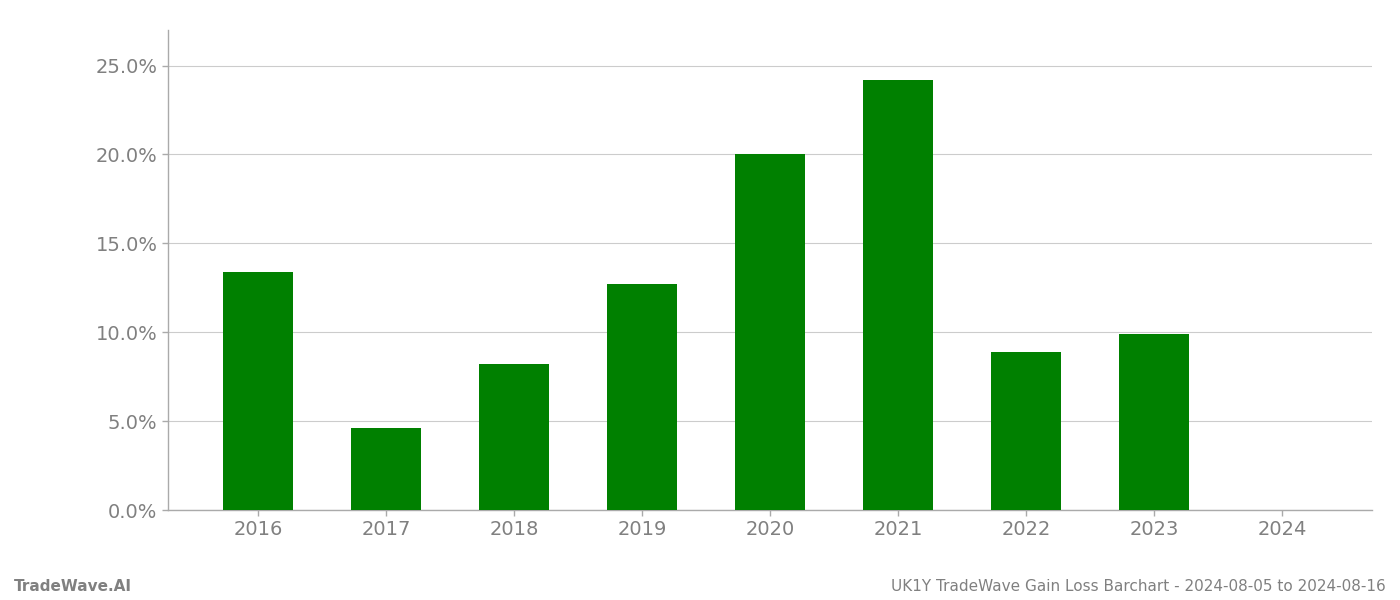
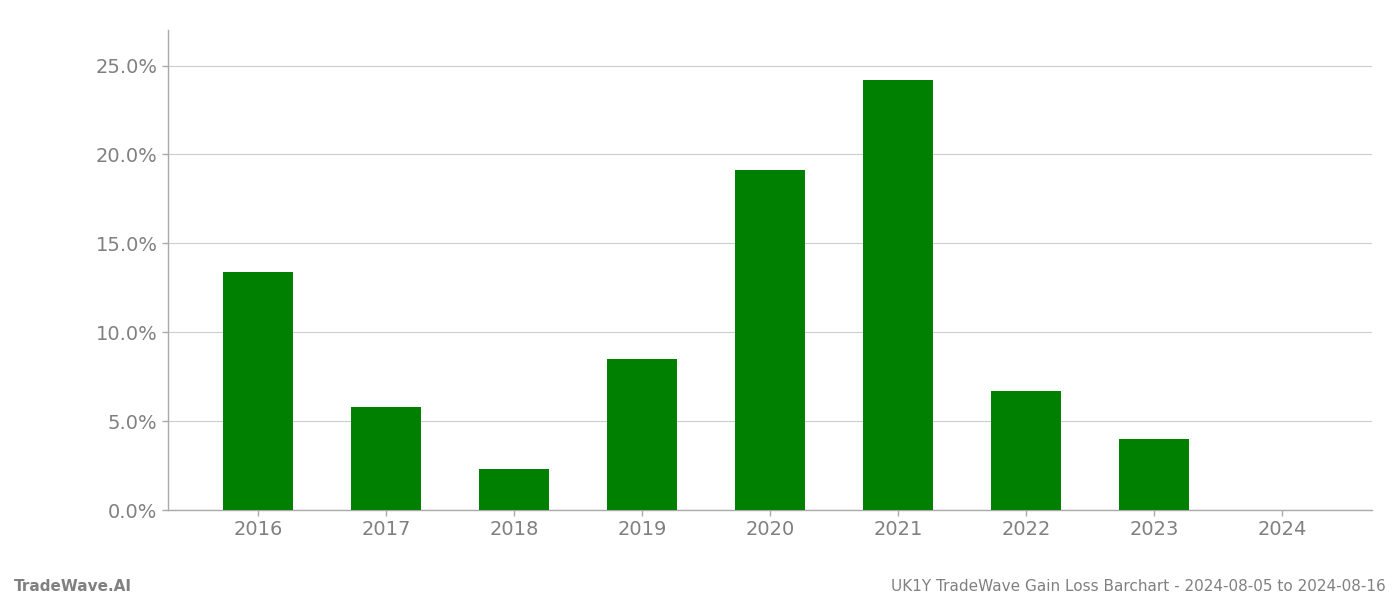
2017: 4.6% -> 5.8%
2018: 8.2% -> 2.3%
2019: 12.7% -> 8.5%
2020: 20.0% -> 19.1%
2022: 8.9% -> 6.7%
2023: 9.9% -> 4.0%
